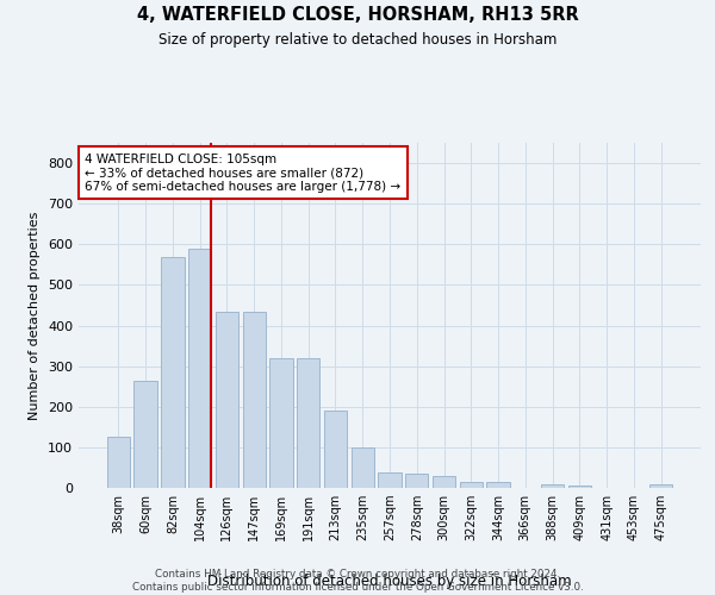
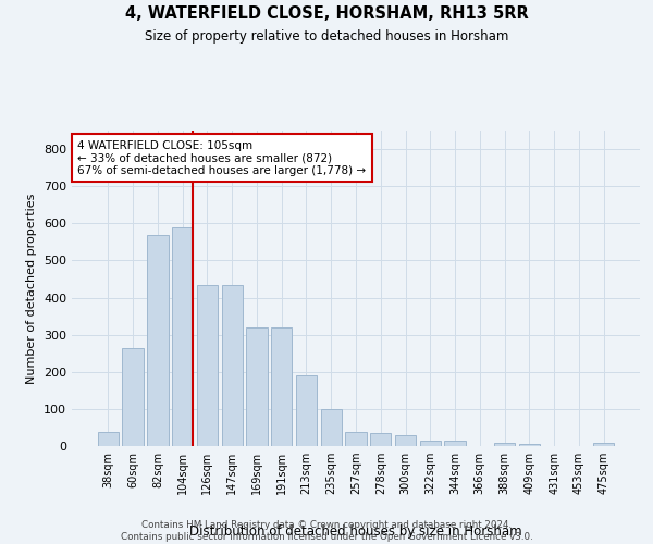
38sqm: 125 -> 38
